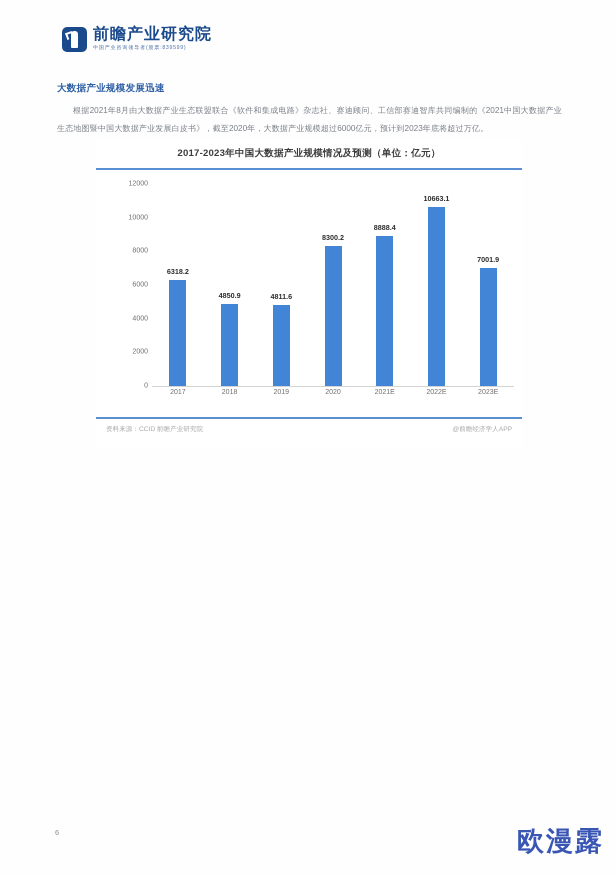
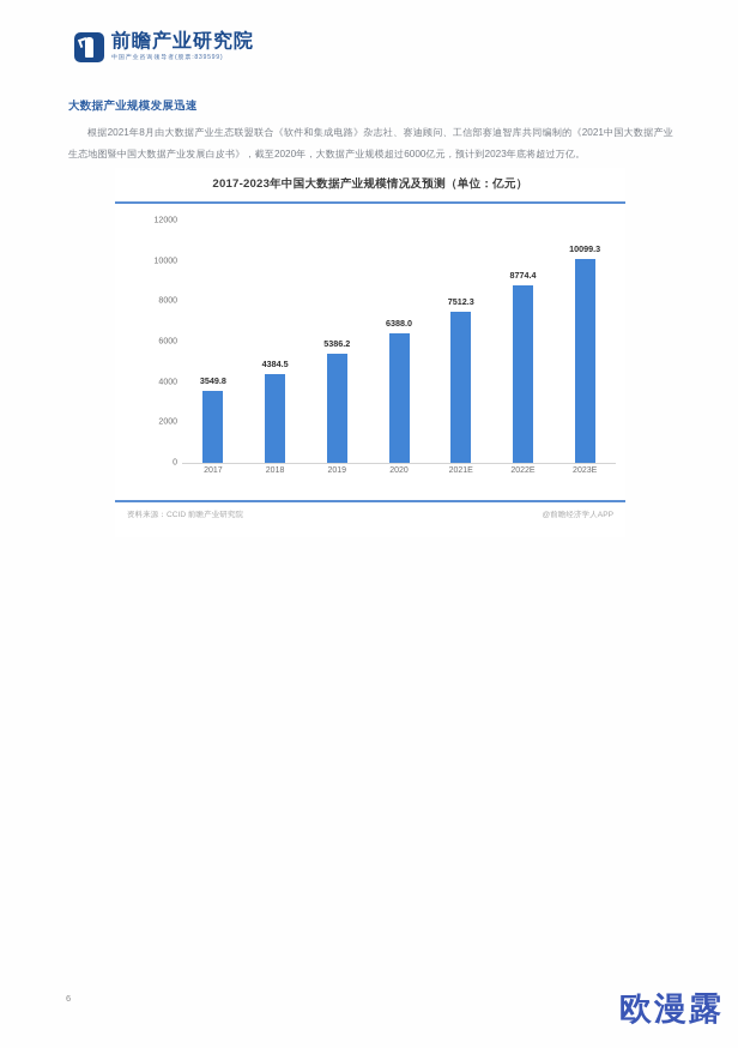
2017: 6318.2 -> 3549.8
2018: 4850.9 -> 4384.5
2019: 4811.6 -> 5386.2
2020: 8300.2 -> 6388.0
2021E: 8888.4 -> 7512.3
2022E: 10663.1 -> 8774.4
2023E: 7001.9 -> 10099.3
